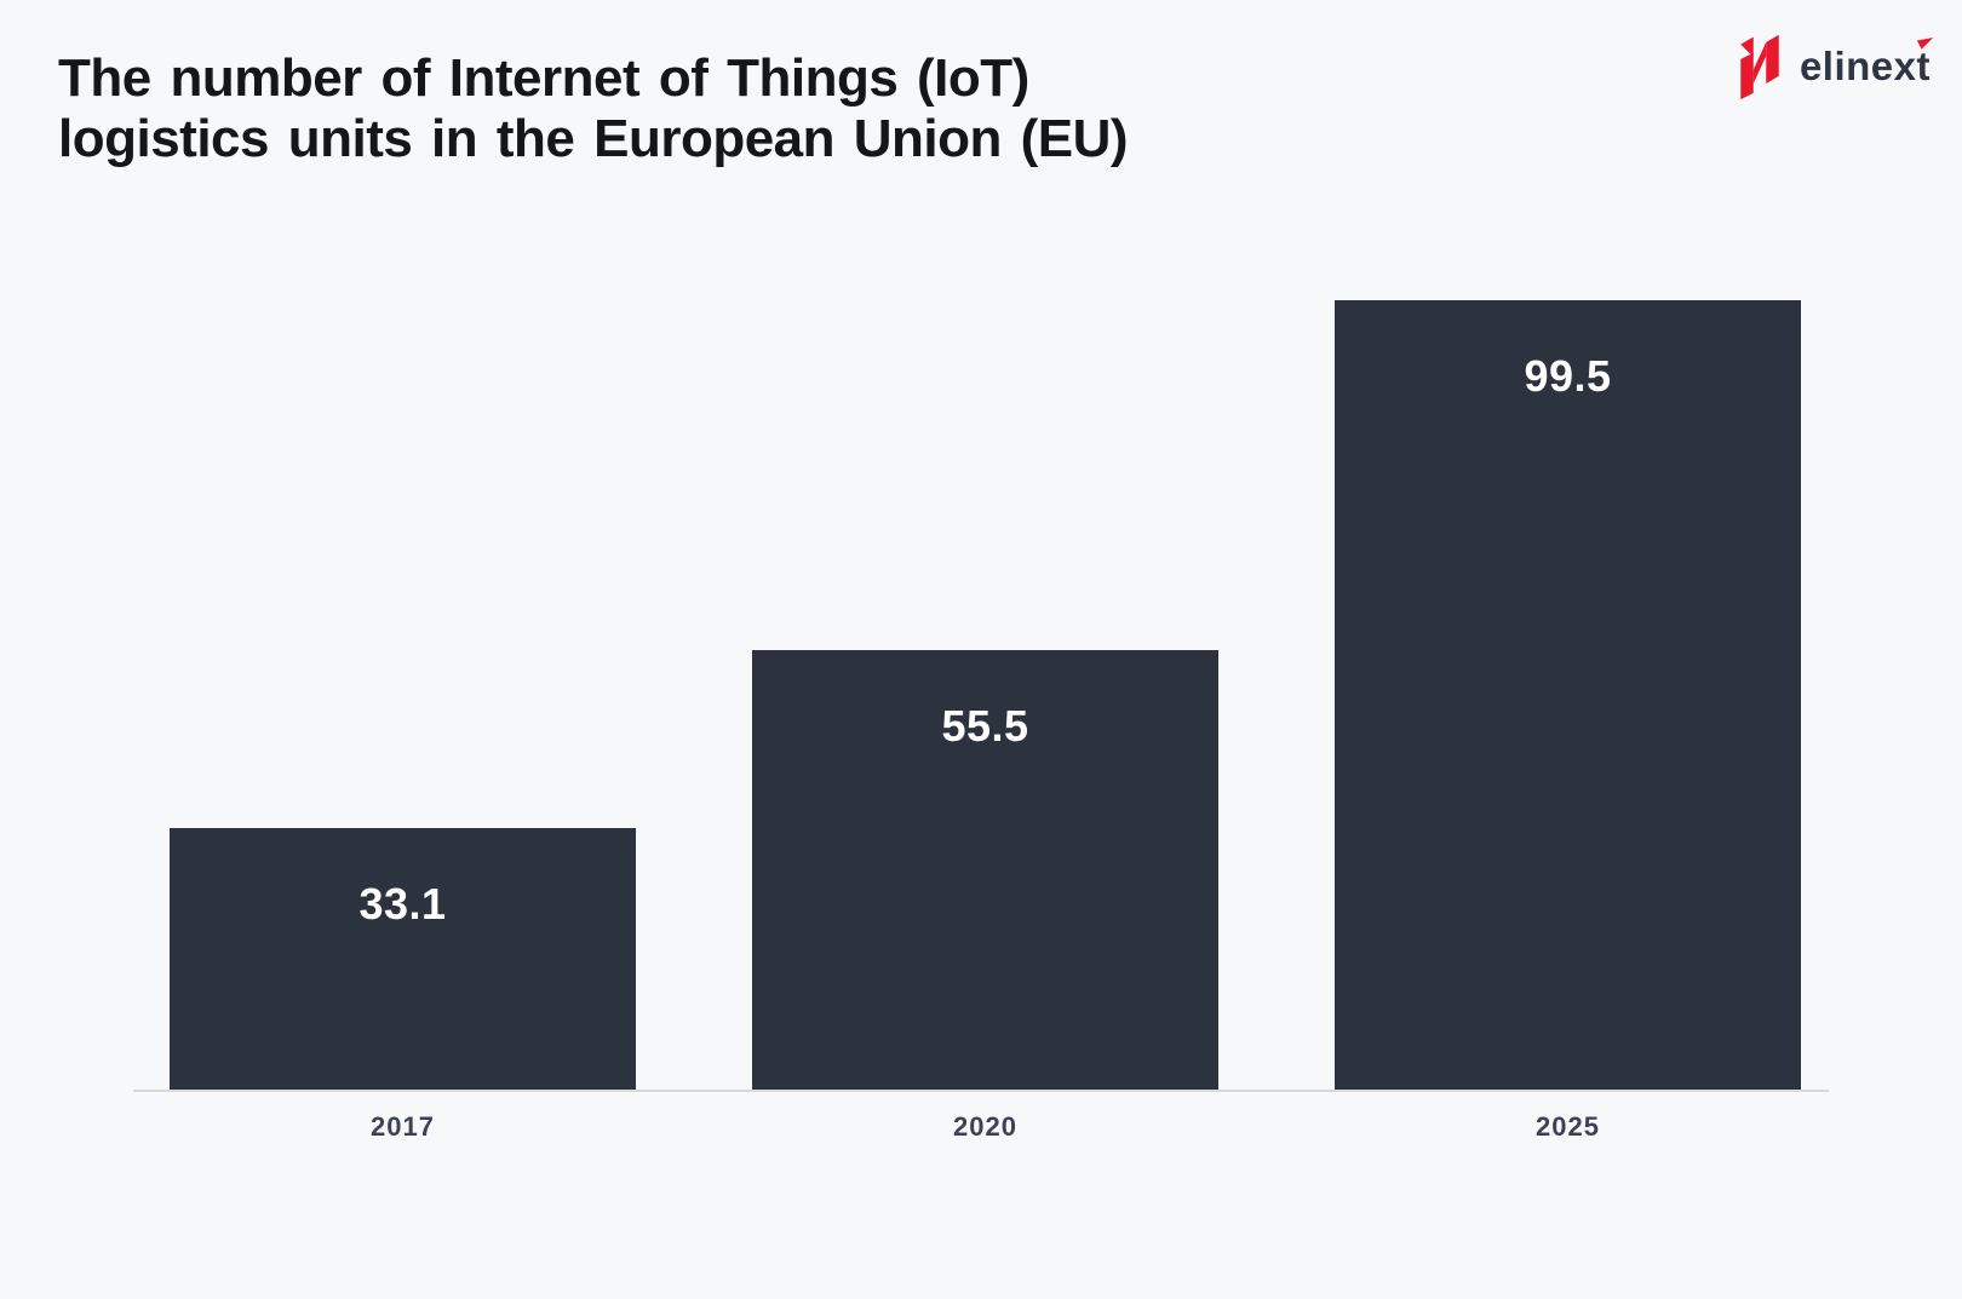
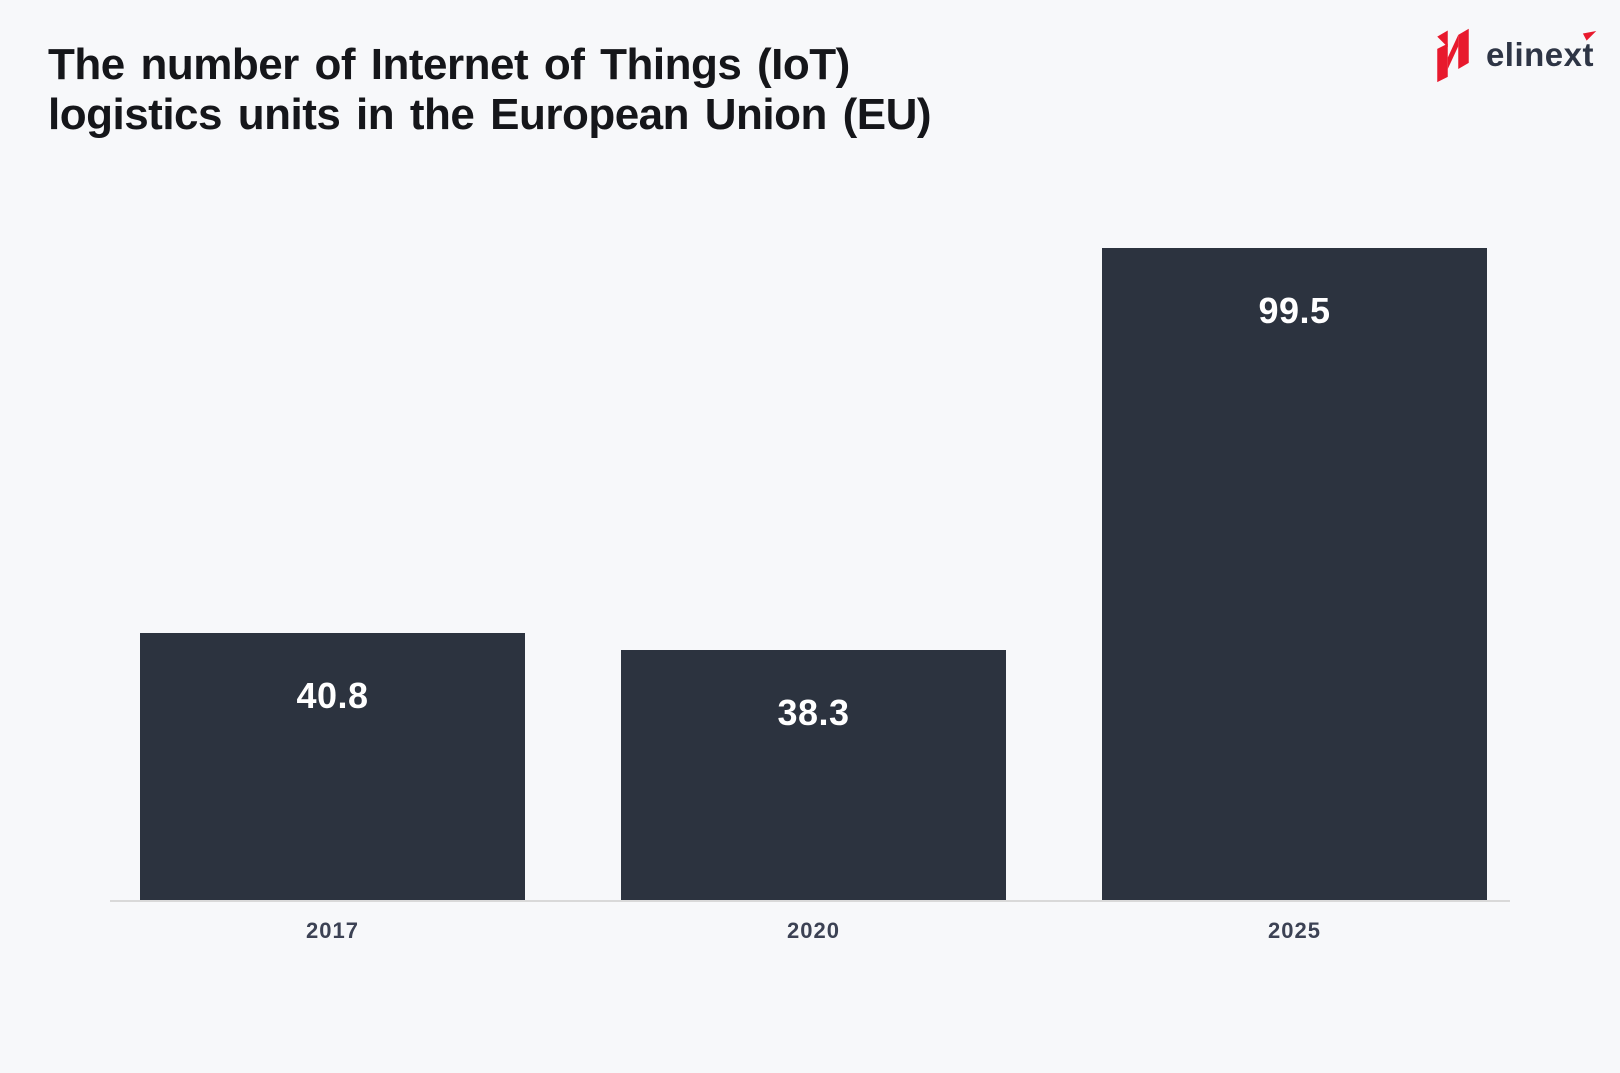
2017: 33.1 -> 40.8
2020: 55.5 -> 38.3
